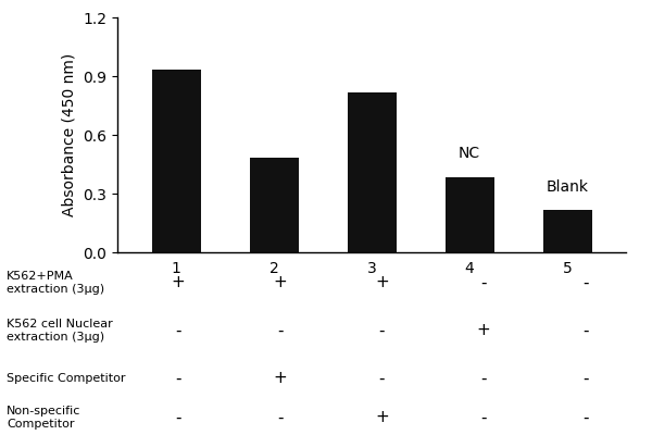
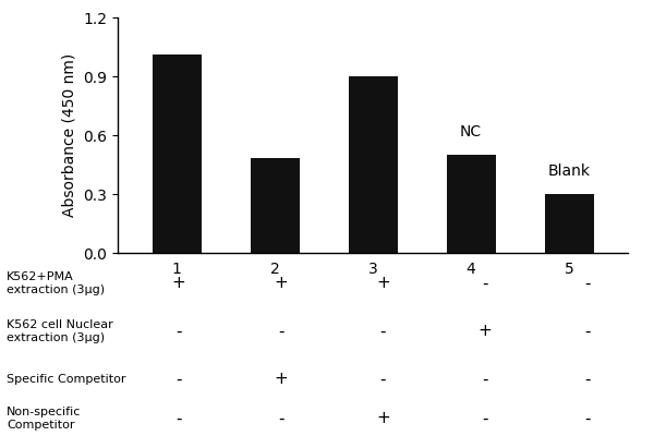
1: 0.94 -> 1.01
3: 0.81 -> 0.90
4: 0.39 -> 0.50
5: 0.21 -> 0.30
